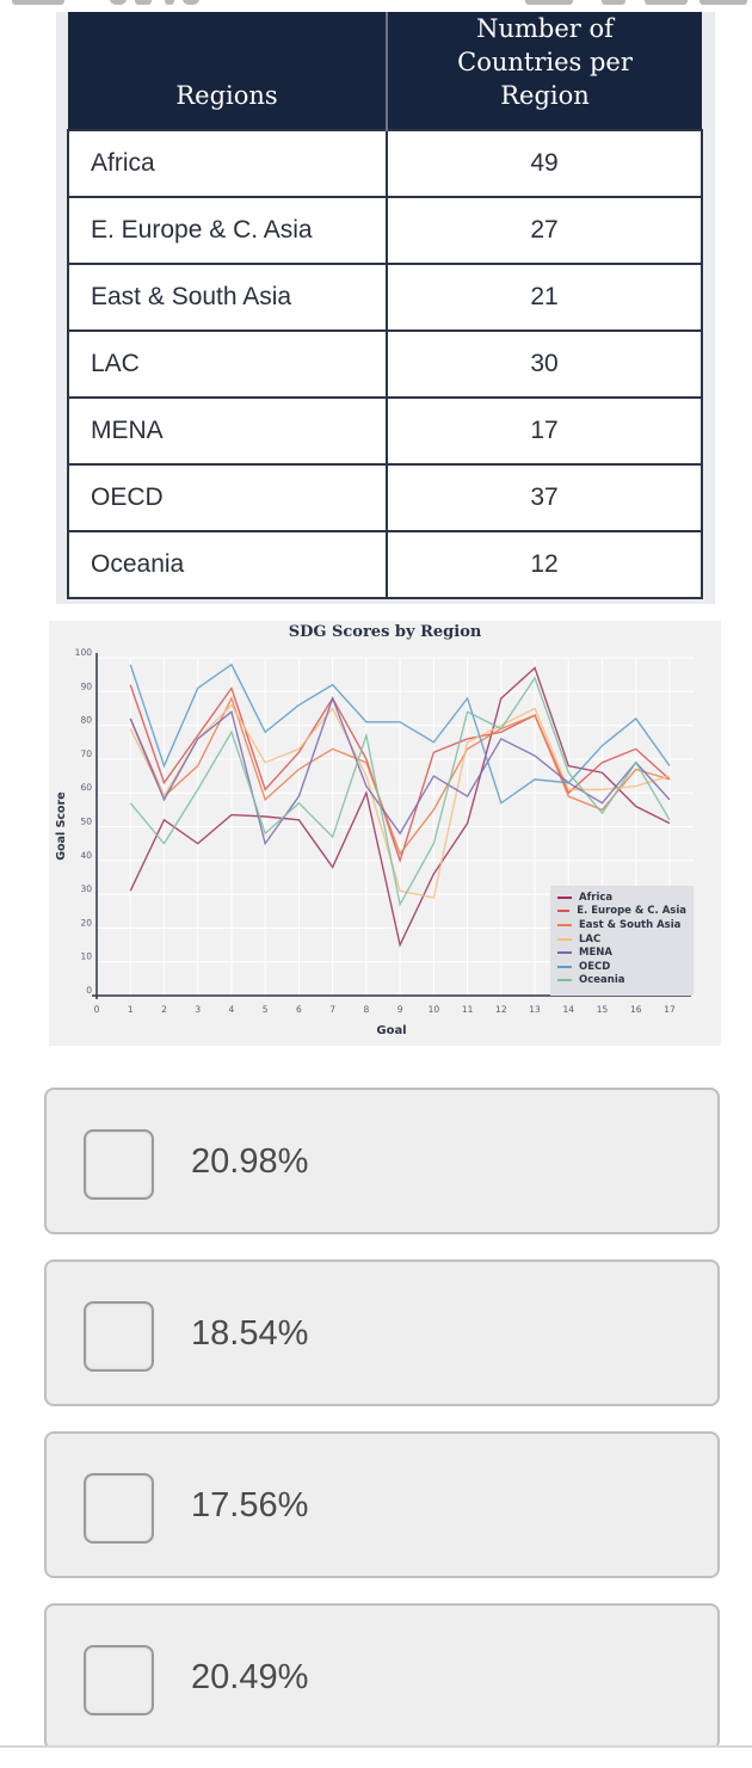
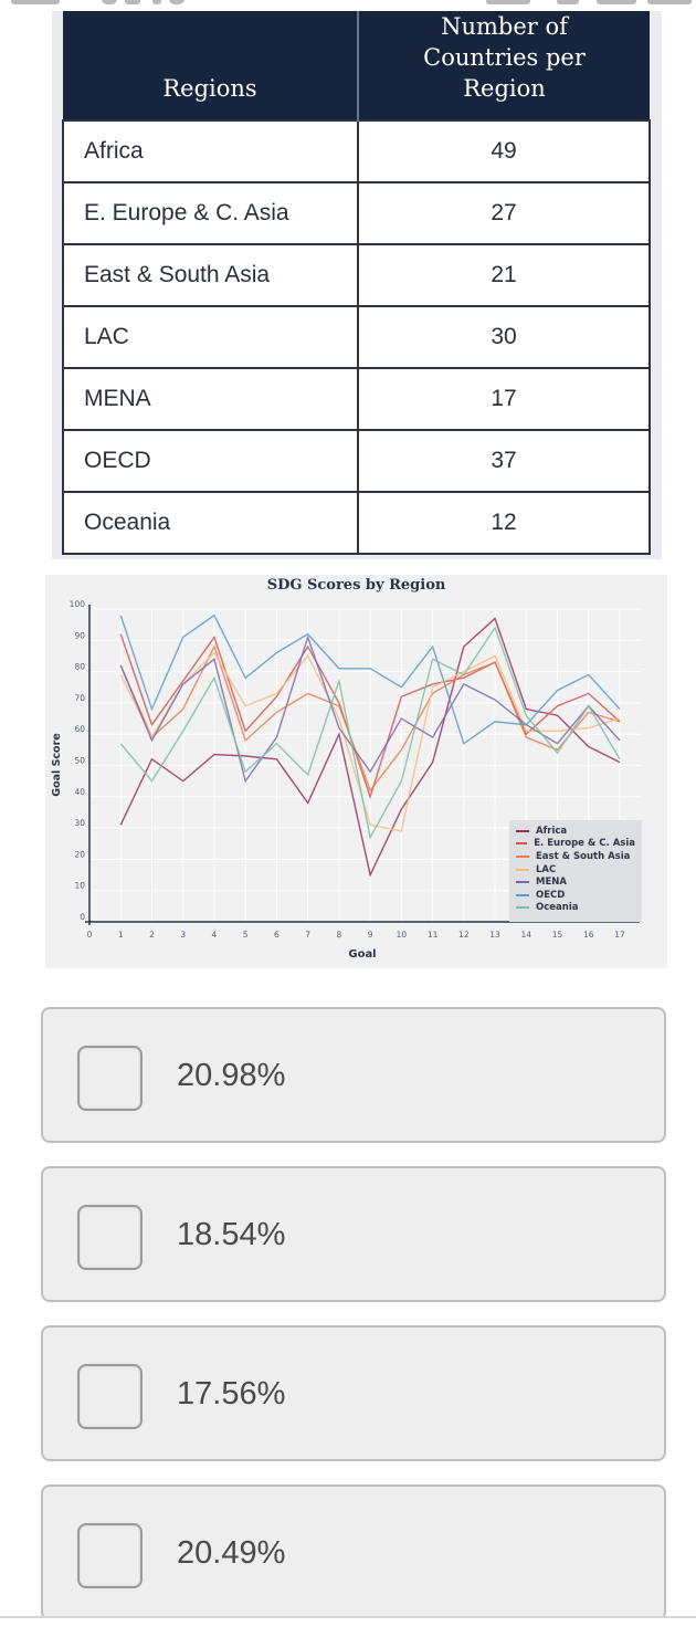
MENA/7: 88 -> 91
OECD/16: 82 -> 79
